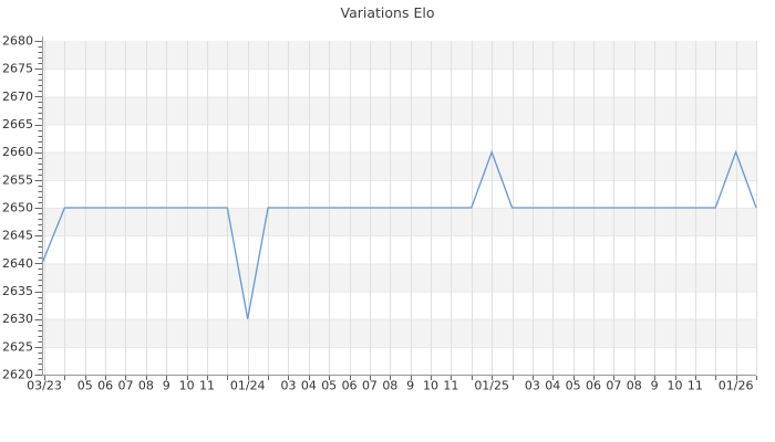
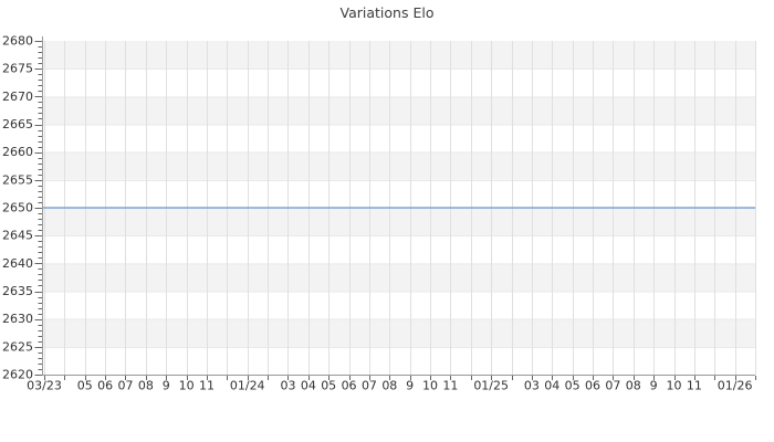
03/23: 2640 -> 2650
01/24: 2630 -> 2650
01/25: 2660 -> 2650
01/26: 2660 -> 2650
